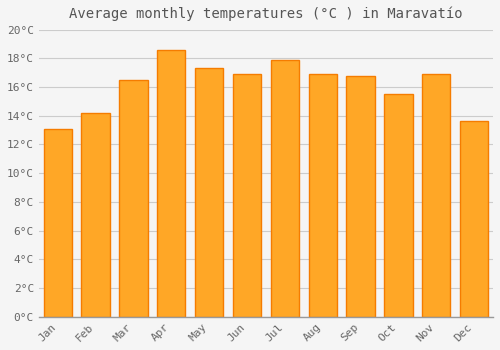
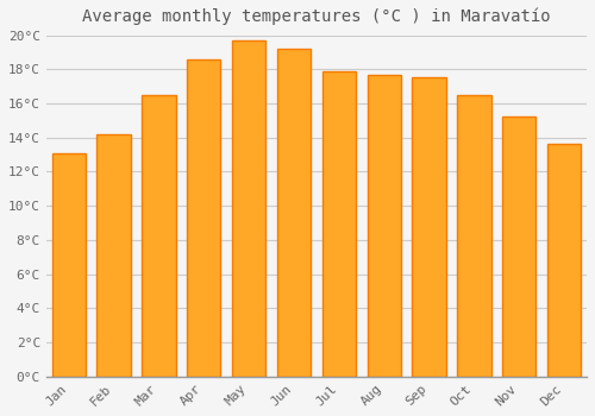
May: 17.3°C -> 19.7°C
Jun: 16.9°C -> 19.2°C
Aug: 16.9°C -> 17.7°C
Sep: 16.8°C -> 17.5°C
Oct: 15.5°C -> 16.5°C
Nov: 16.9°C -> 15.2°C
